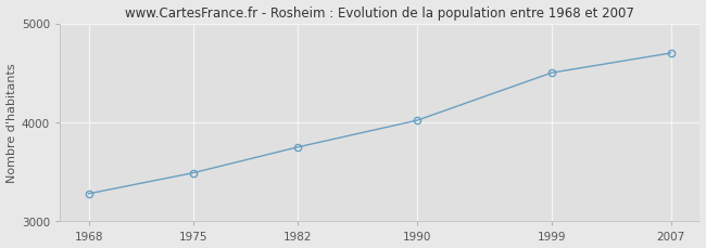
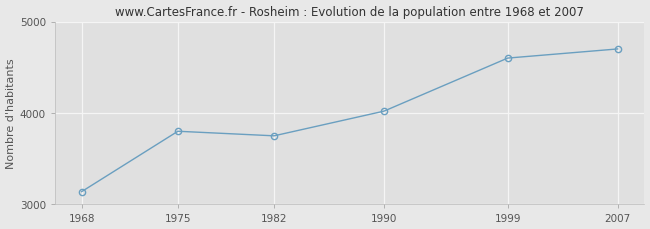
1968: 3280 -> 3140
1975: 3490 -> 3800
1999: 4500 -> 4600
